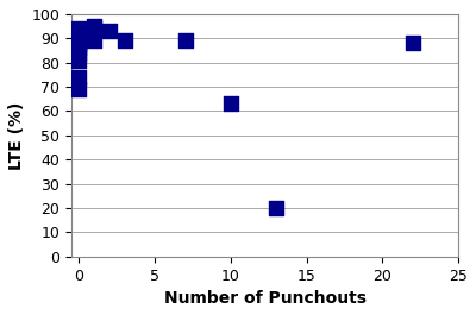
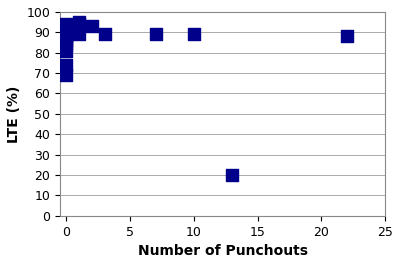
10: 63 -> 89
